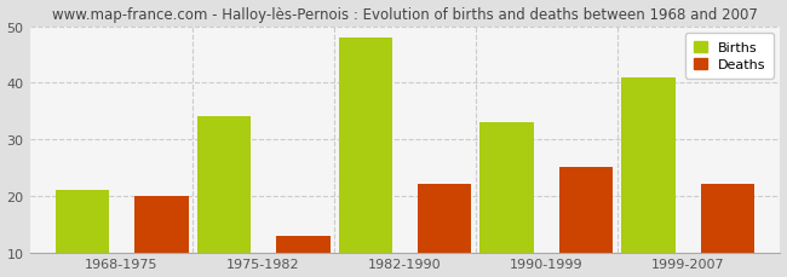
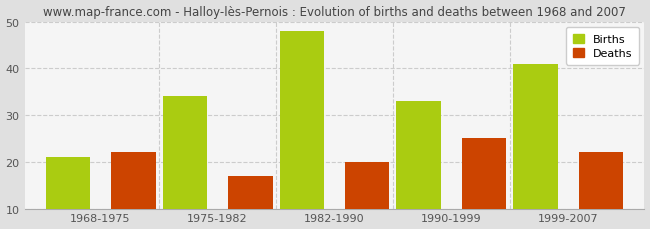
Deaths/1968-1975: 20 -> 22
Deaths/1975-1982: 13 -> 17
Deaths/1982-1990: 22 -> 20
